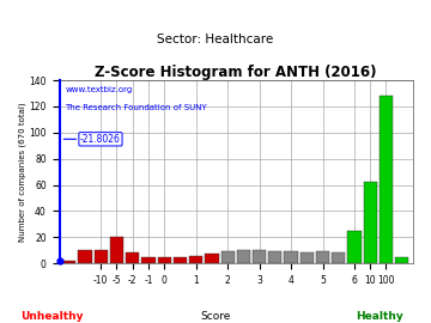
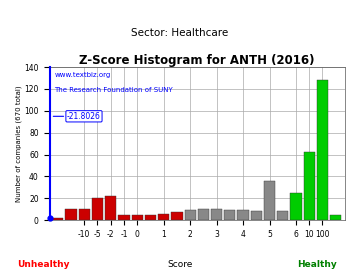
-2: 8 -> 22
5: 9 -> 36
